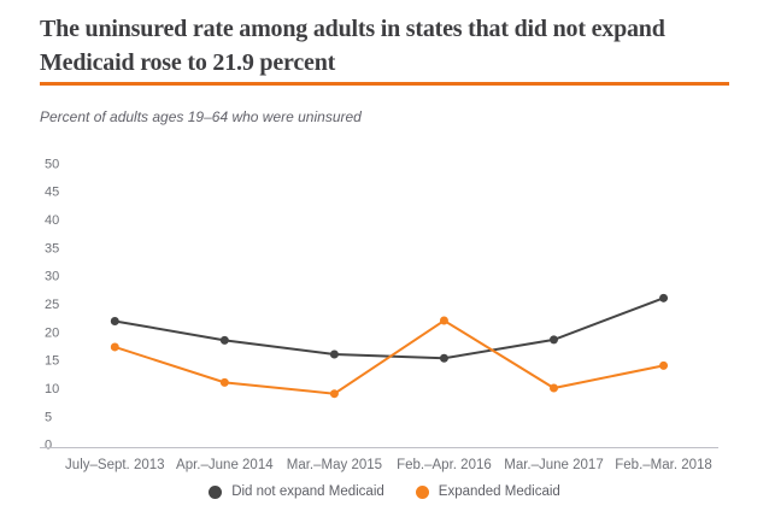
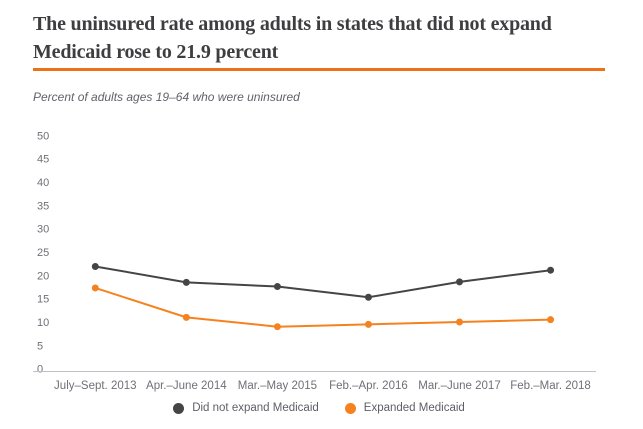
Did not expand Medicaid/Mar.–May 2015: 16 -> 18
Expanded Medicaid/Feb.–Apr. 2016: 22 -> 10
Did not expand Medicaid/Feb.–Mar. 2018: 26 -> 21
Expanded Medicaid/Feb.–Mar. 2018: 14 -> 10
